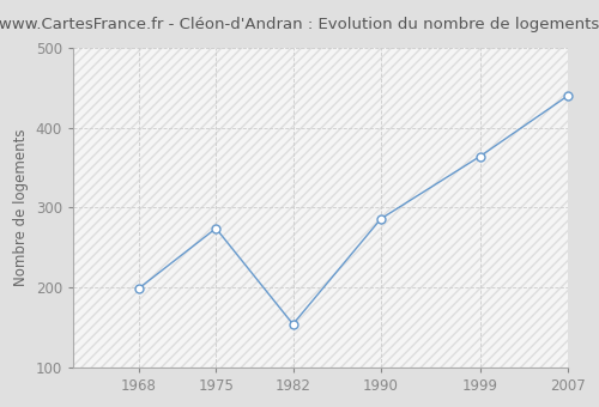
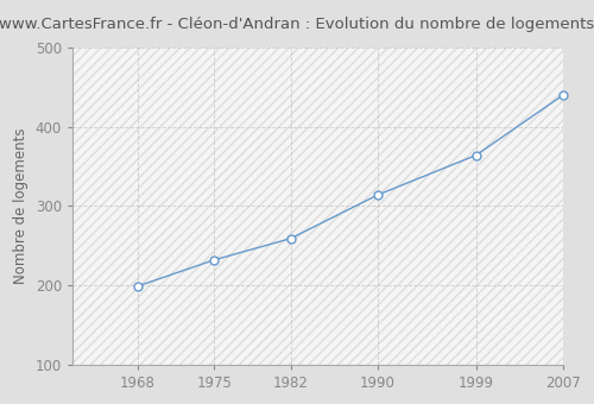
1975: 274 -> 232
1982: 154 -> 259
1990: 286 -> 314
